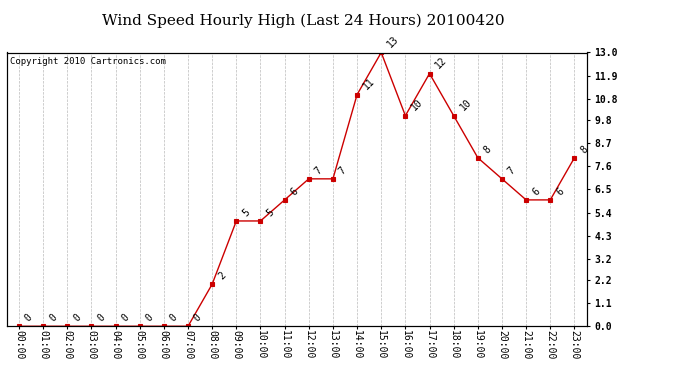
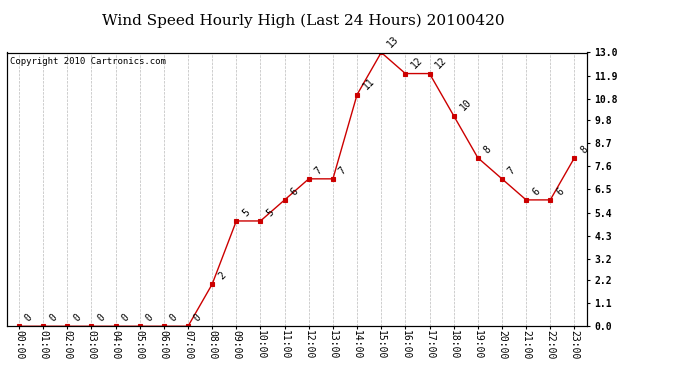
16:00: 10 -> 12
